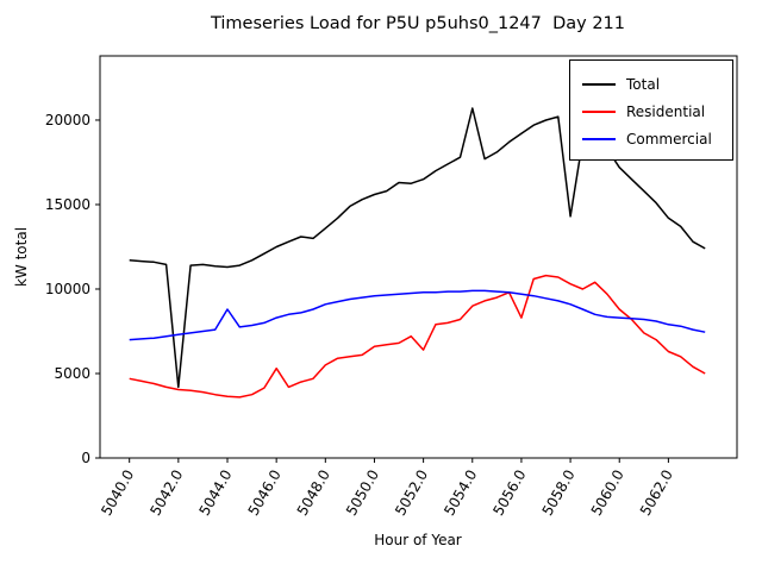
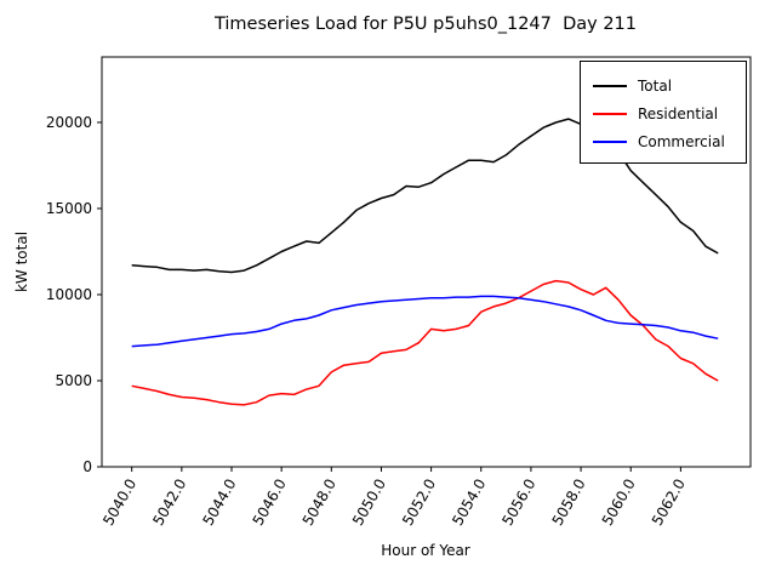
Total/5042.0: 4200 -> 11400
Commercial/5044.0: 8800 -> 7700
Residential/5046.0: 5300 -> 4200
Residential/5052.0: 6400 -> 8000
Total/5054.0: 20700 -> 17800
Residential/5056.0: 8300 -> 10200
Total/5058.0: 14300 -> 19900
